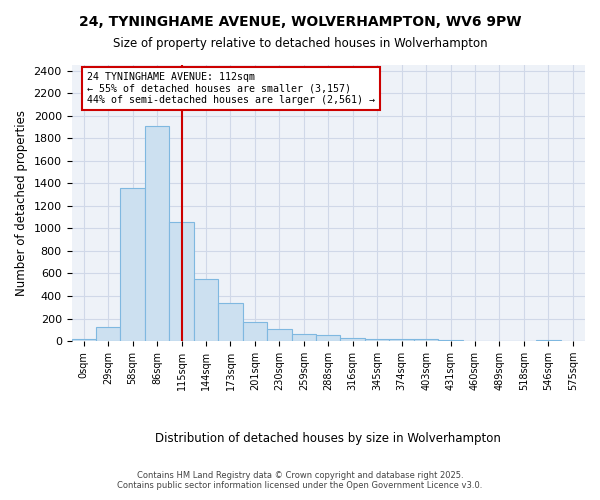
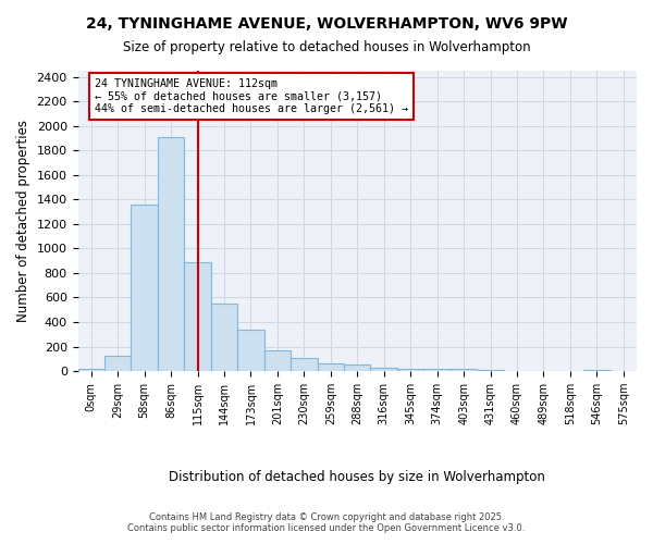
115sqm: 1060 -> 890
